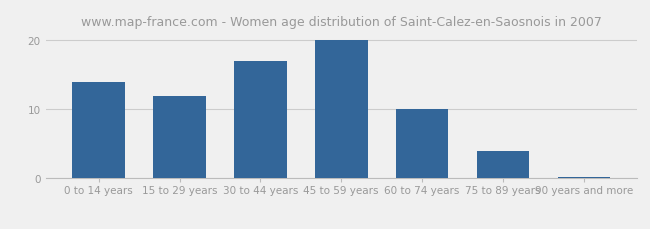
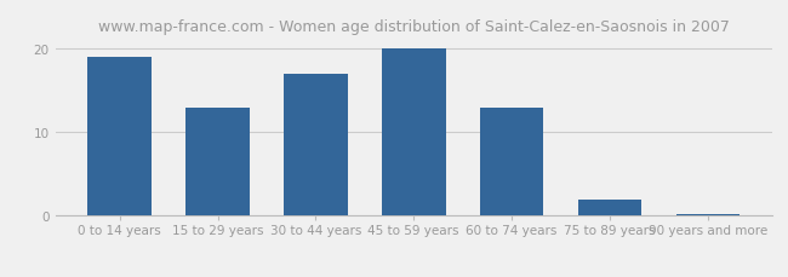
0 to 14 years: 14.0 -> 19.0
15 to 29 years: 12.0 -> 13.0
60 to 74 years: 10.0 -> 13.0
75 to 89 years: 4.0 -> 2.0
